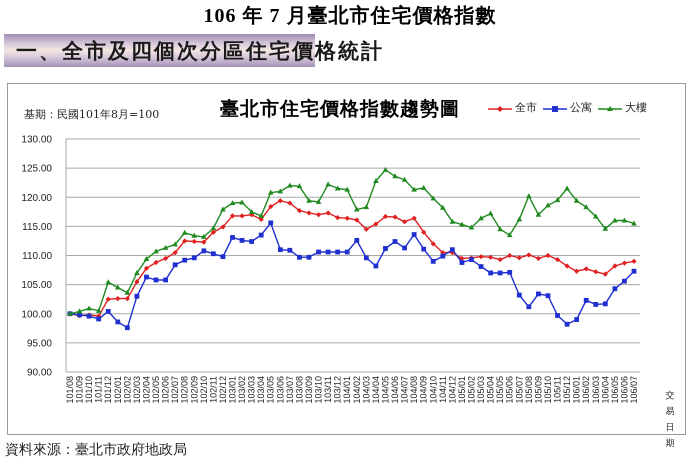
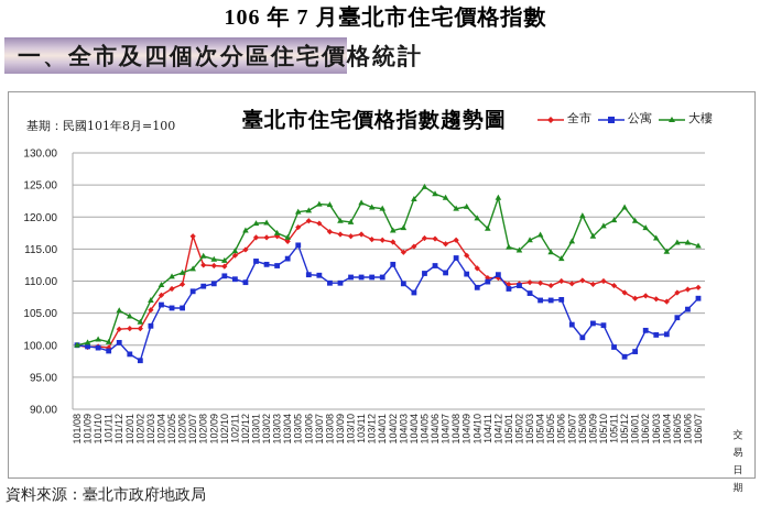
全市/102/07: 110 -> 117
大樓/104/12: 116 -> 123
